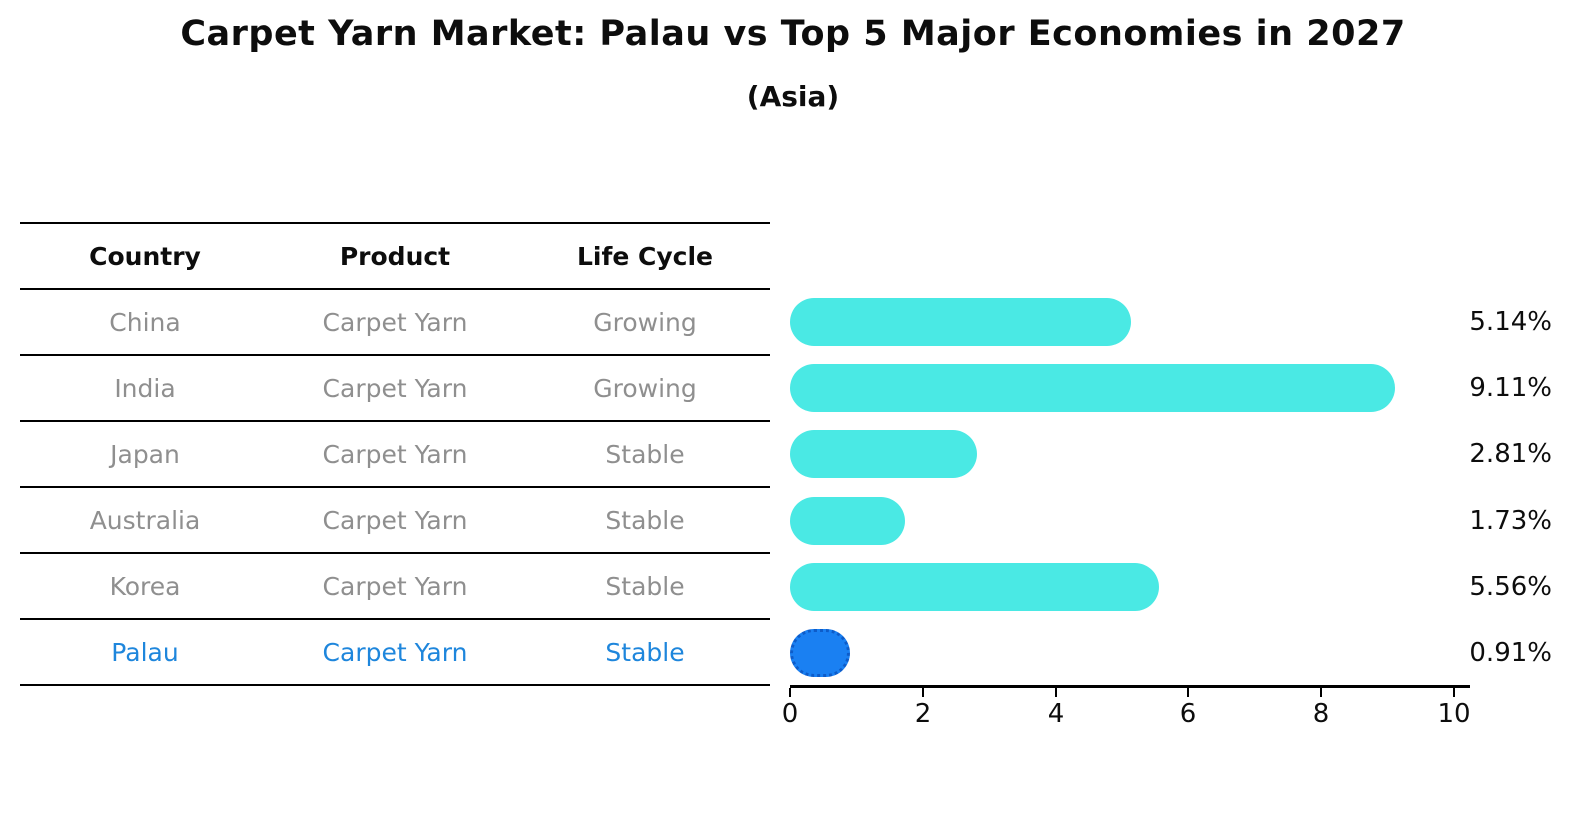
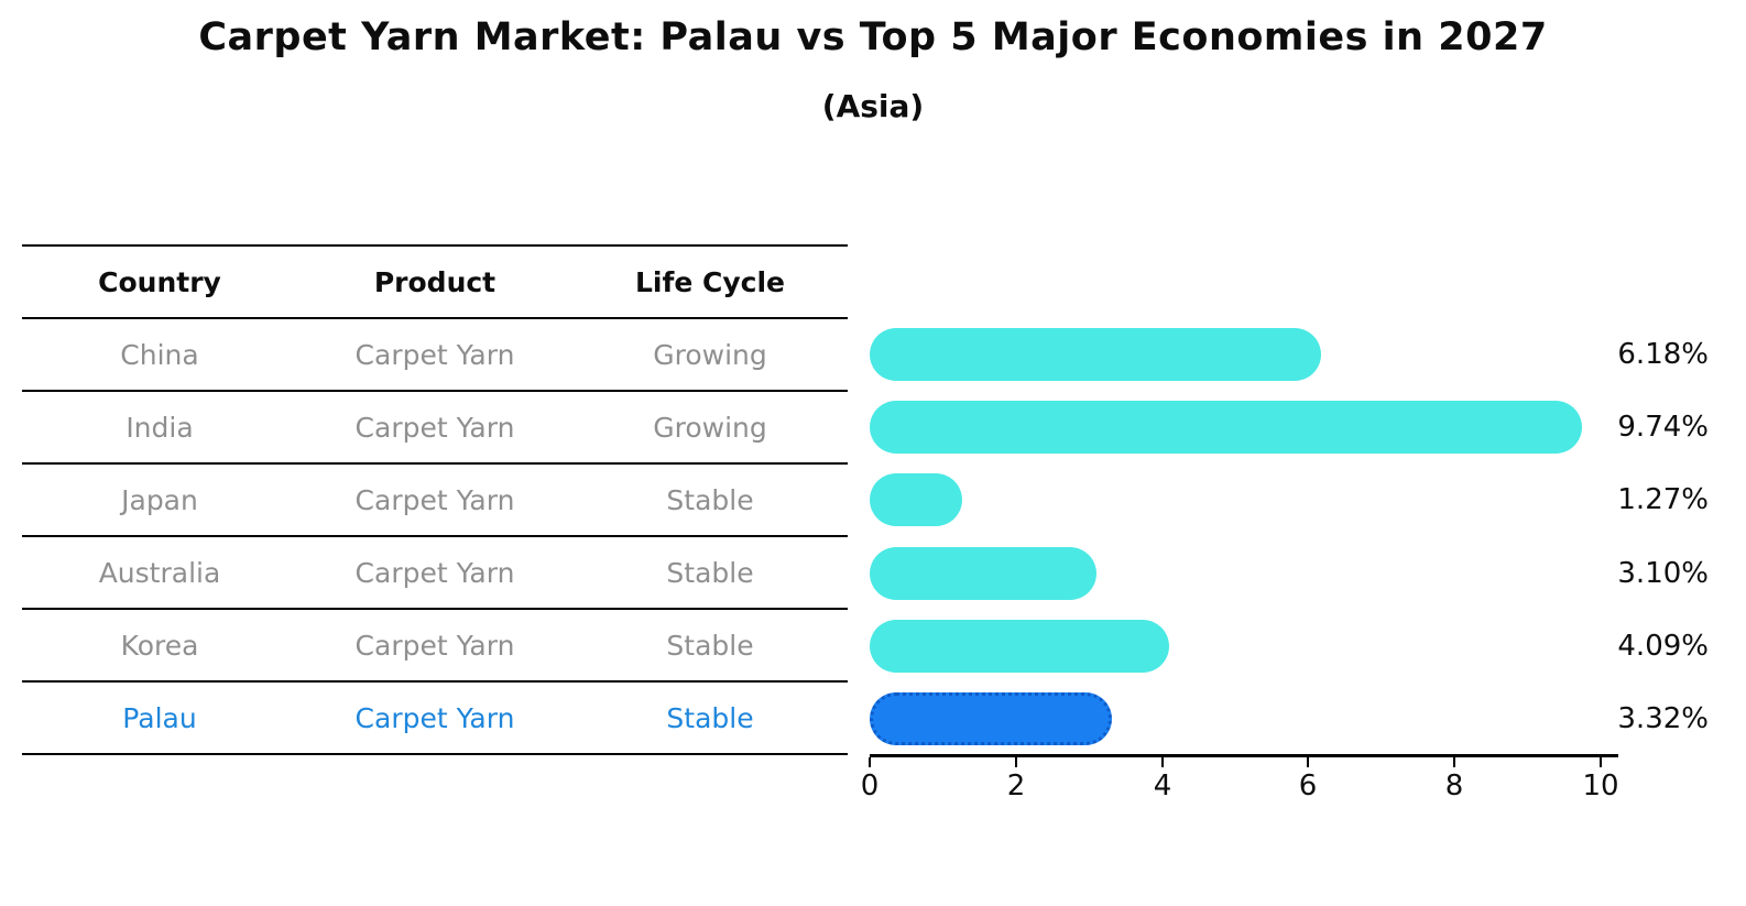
China: 5.14% -> 6.18%
India: 9.11% -> 9.74%
Japan: 2.81% -> 1.27%
Australia: 1.73% -> 3.10%
Korea: 5.56% -> 4.09%
Palau: 0.91% -> 3.32%
